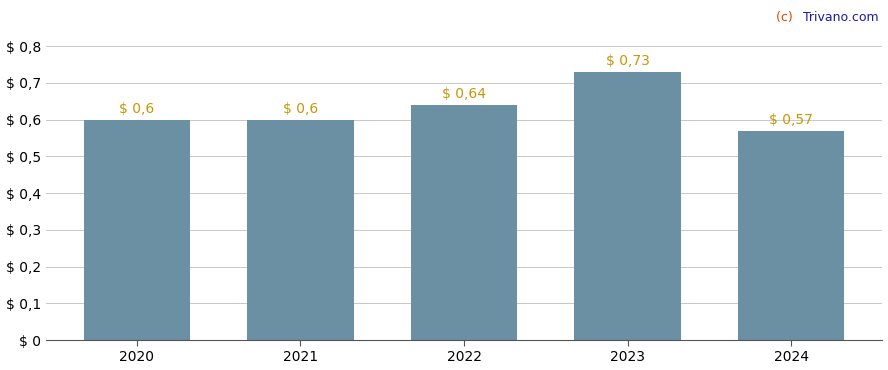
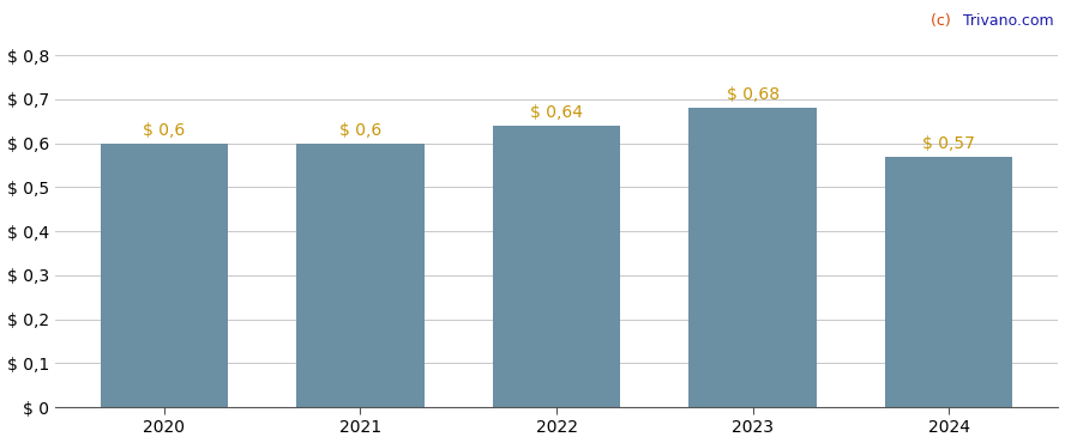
2023: 0,73 -> 0,68
